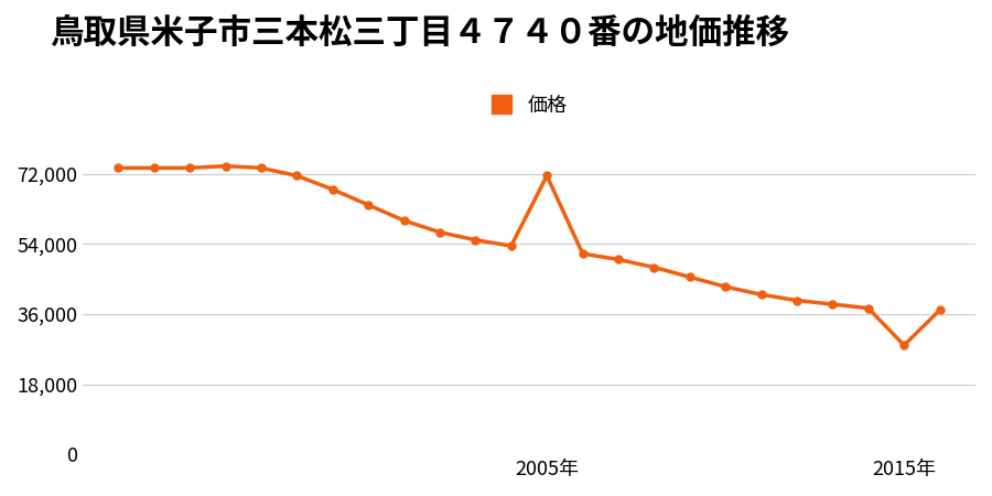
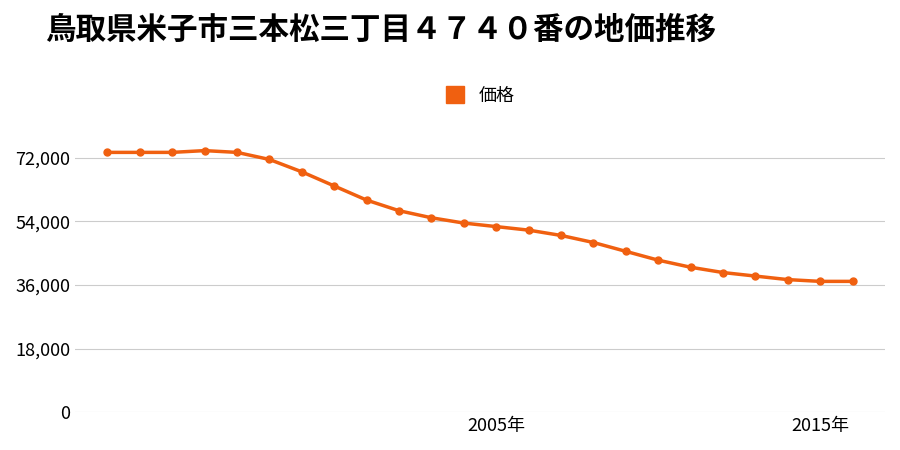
2005年: 71,500 -> 52,500
2015年: 28,000 -> 37,000
